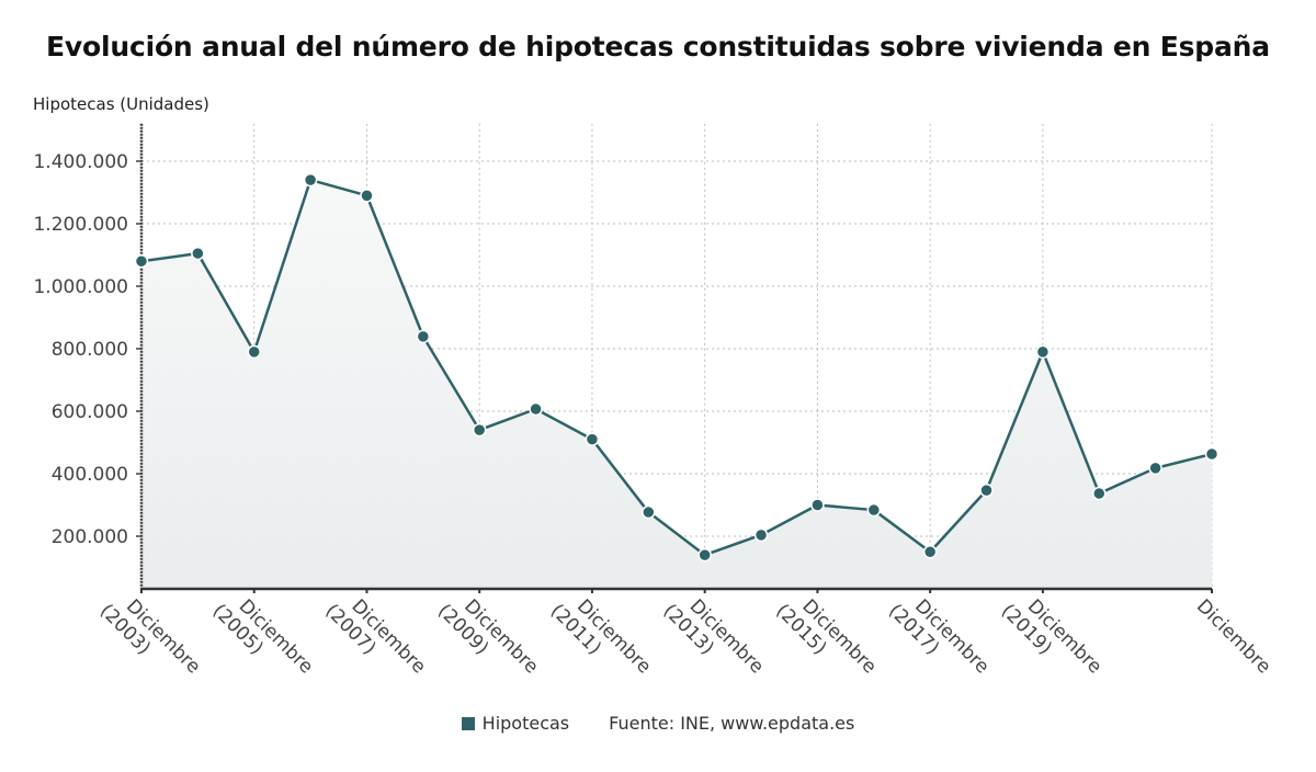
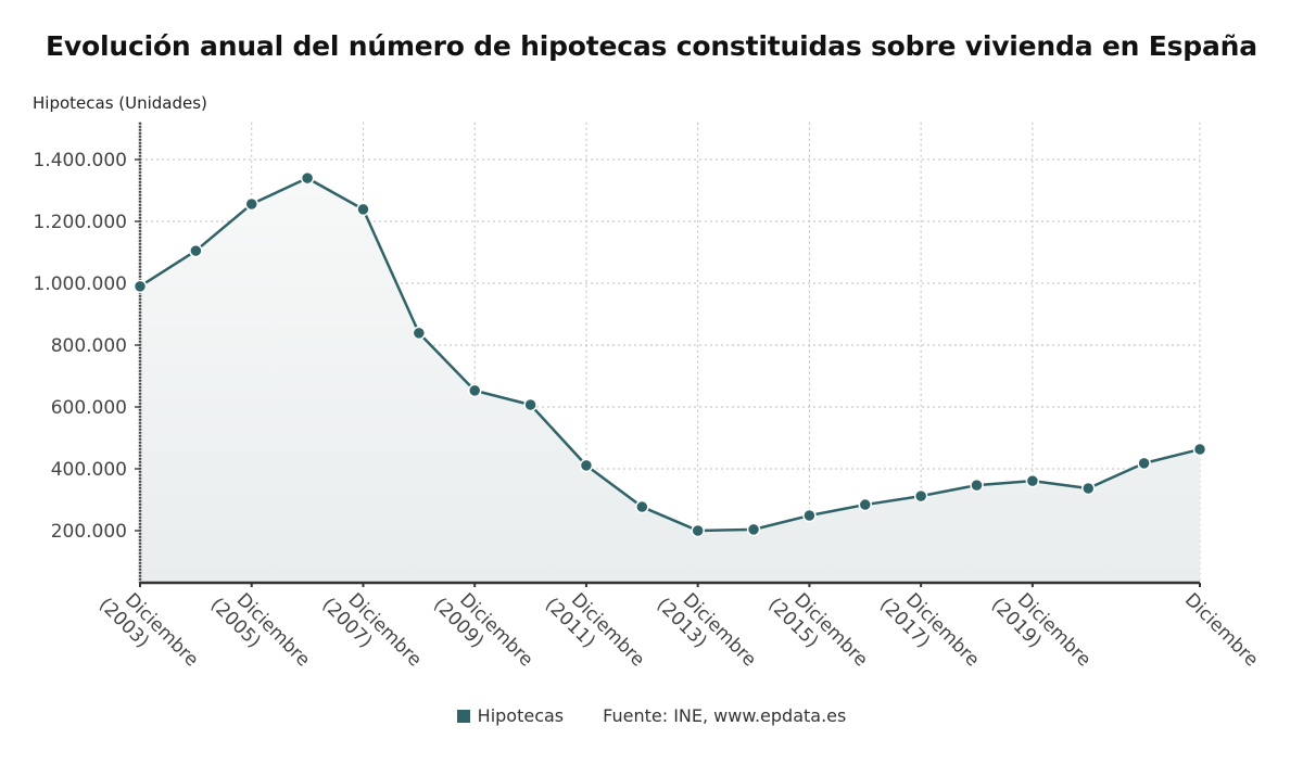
Diciembre (2003): 1080000 -> 990000
Diciembre (2005): 790000 -> 1260000
Diciembre (2007): 1290000 -> 1240000
Diciembre (2009): 540000 -> 650000
Diciembre (2011): 510000 -> 410000
Diciembre (2013): 140000 -> 200000
Diciembre (2015): 300000 -> 250000
Diciembre (2017): 150000 -> 310000
Diciembre (2019): 790000 -> 360000
